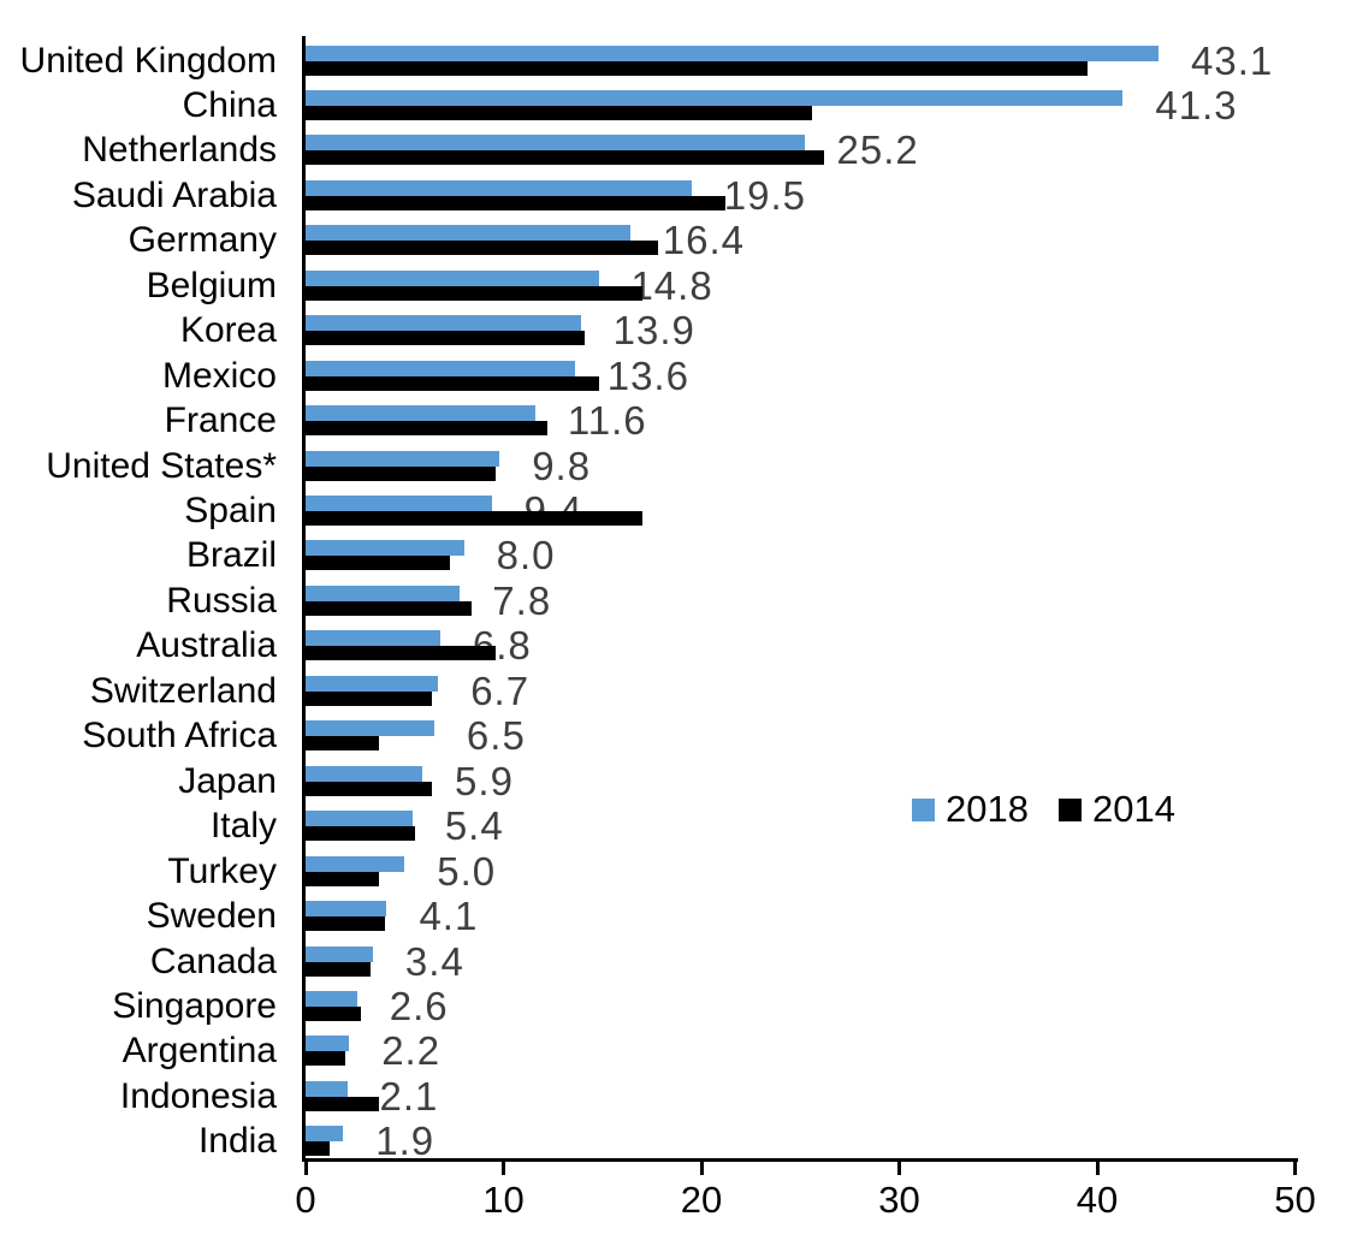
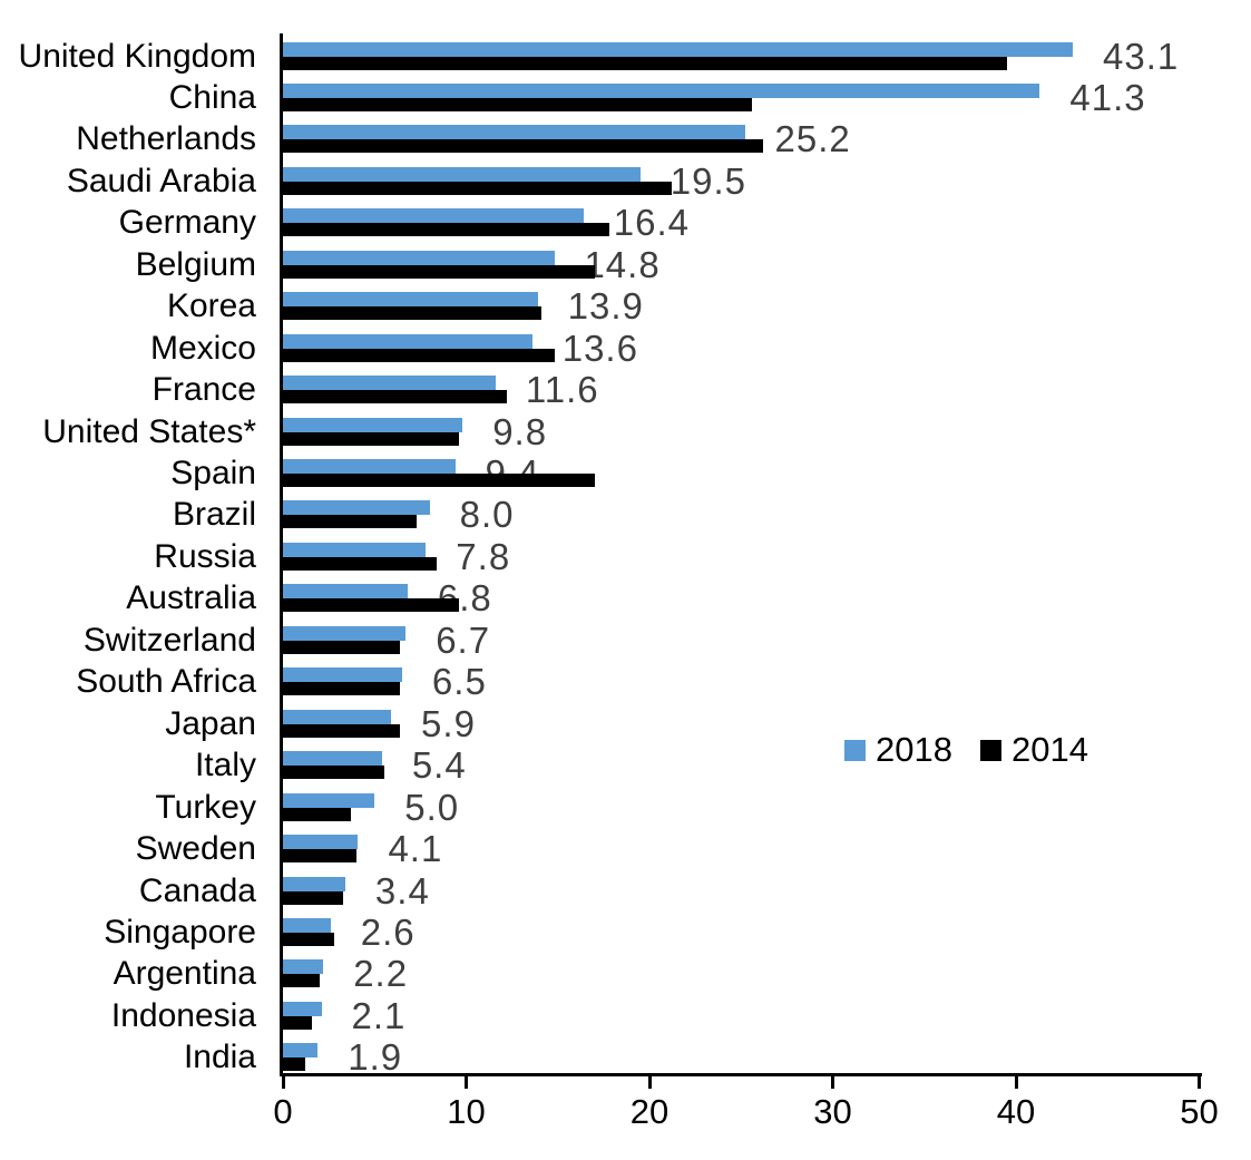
2014/South Africa: 3.7 -> 6.4
2014/Indonesia: 3.7 -> 1.6
